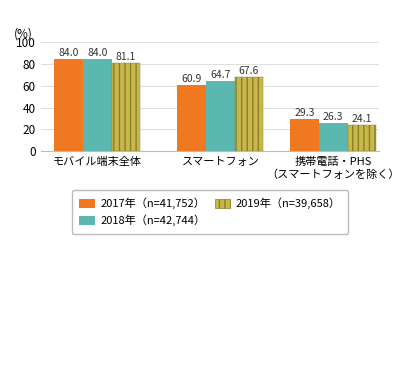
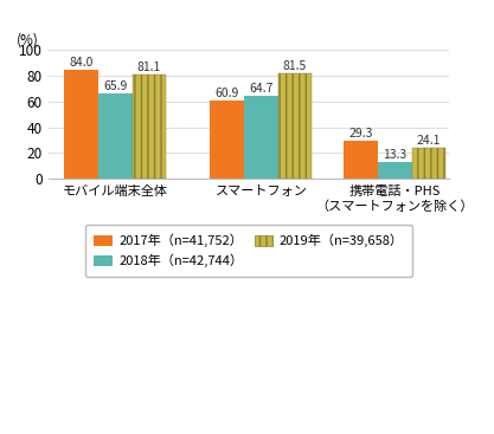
2018年（n=42,744）/モバイル端末全体: 84.0 -> 65.9
2019年（n=39,658）/スマートフォン: 67.6 -> 81.5
2018年（n=42,744）/携帯電話・PHS （スマートフォンを除く）: 26.3 -> 13.3
